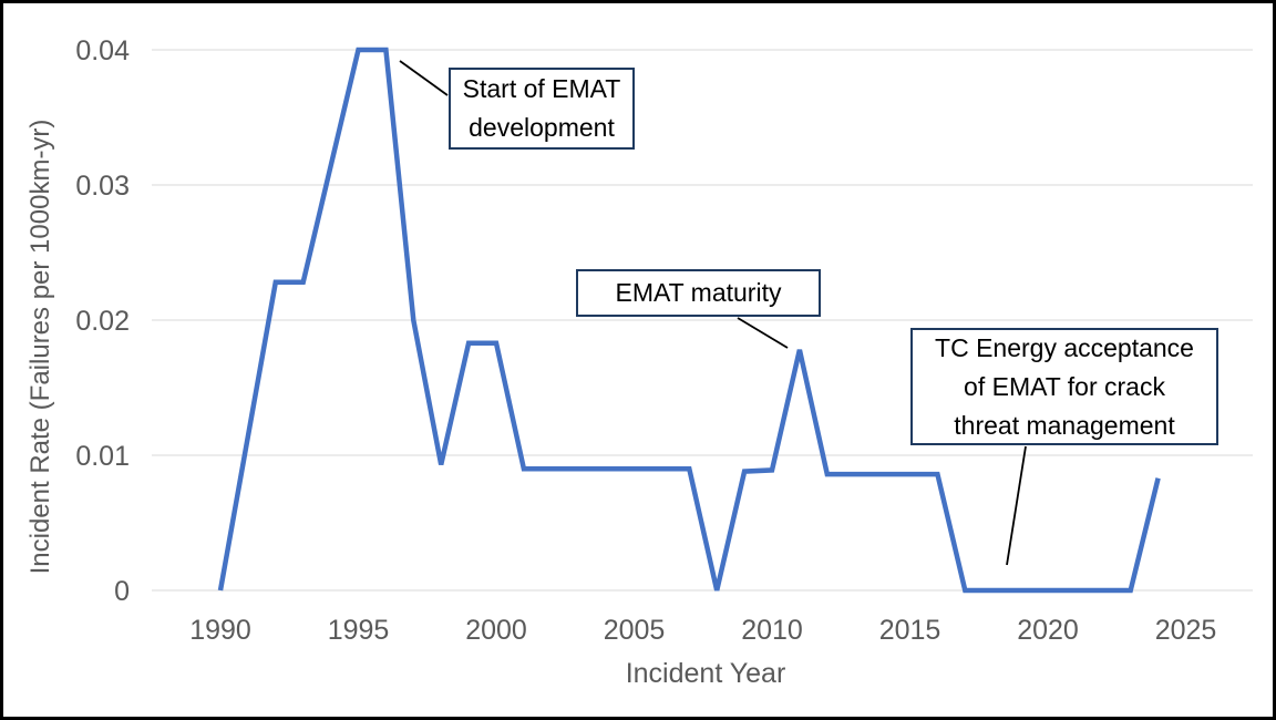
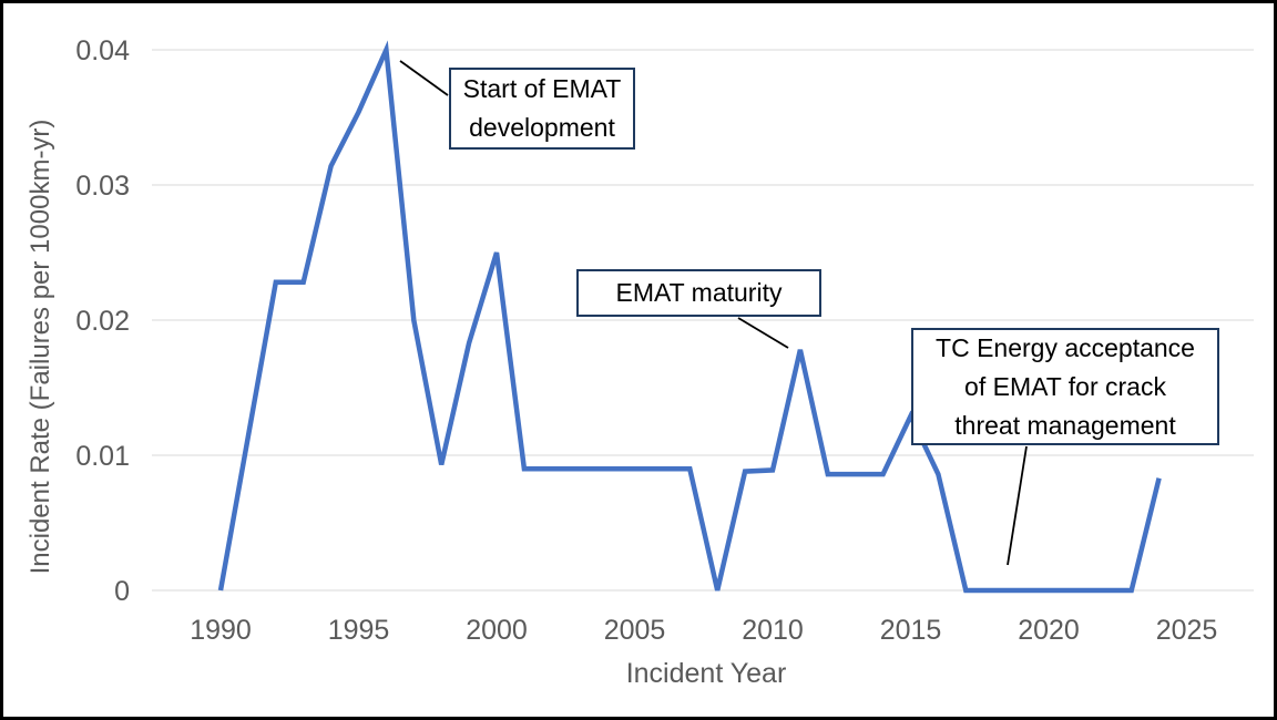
1995: 0.0400 -> 0.0354
2000: 0.0183 -> 0.0250
2015: 0.0086 -> 0.0129
